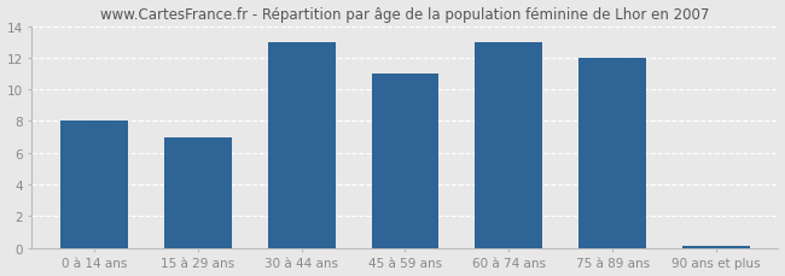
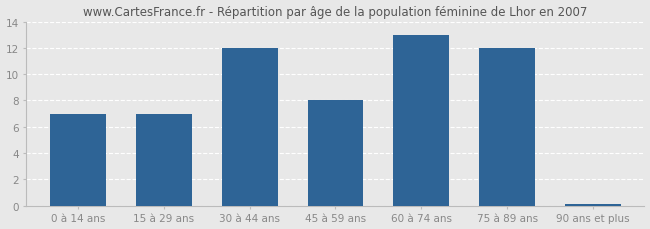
0 à 14 ans: 8.0 -> 7.0
30 à 44 ans: 13.0 -> 12.0
45 à 59 ans: 11.0 -> 8.0
